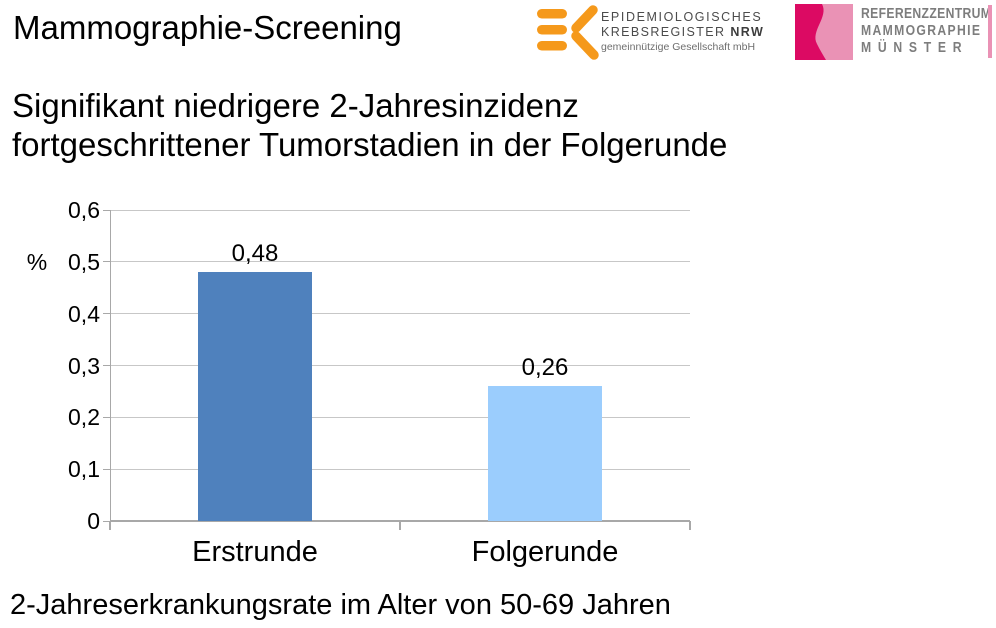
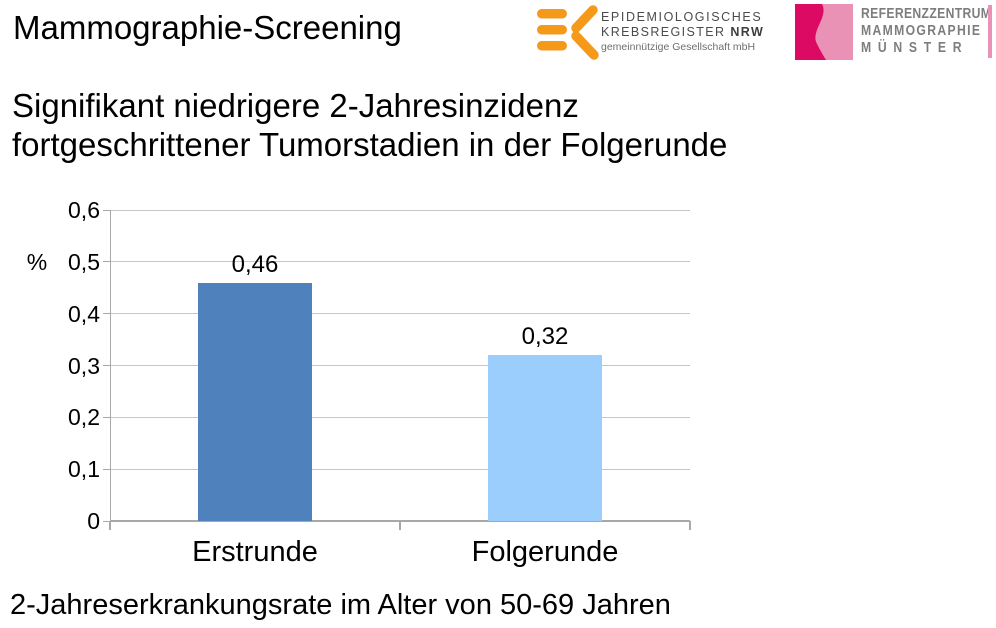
Erstrunde: 0,48 -> 0,46
Folgerunde: 0,26 -> 0,32
